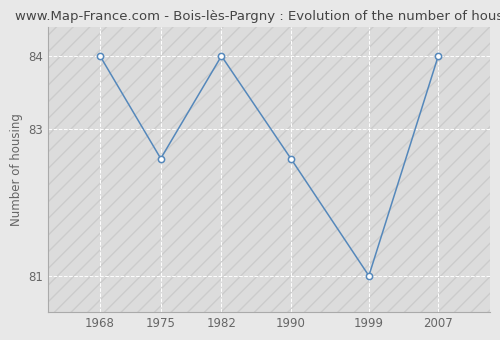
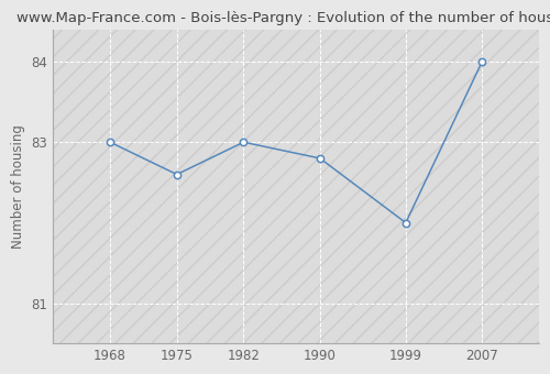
1968: 84.0 -> 83.0
1982: 84.0 -> 83.0
1990: 82.6 -> 82.8
1999: 81.0 -> 82.0
